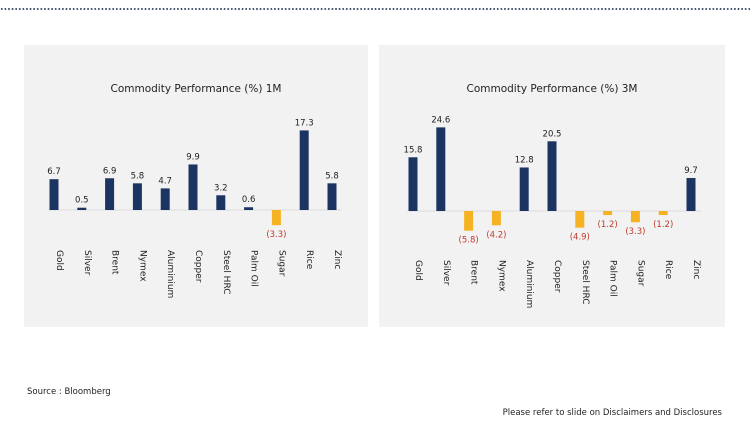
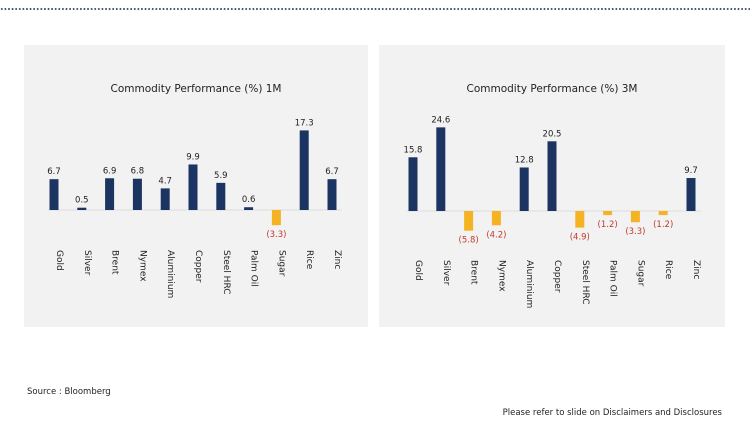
Commodity Performance (%) 1M/Nymex: 5.8 -> 6.8
Commodity Performance (%) 1M/Steel HRC: 3.2 -> 5.9
Commodity Performance (%) 1M/Zinc: 5.8 -> 6.7
